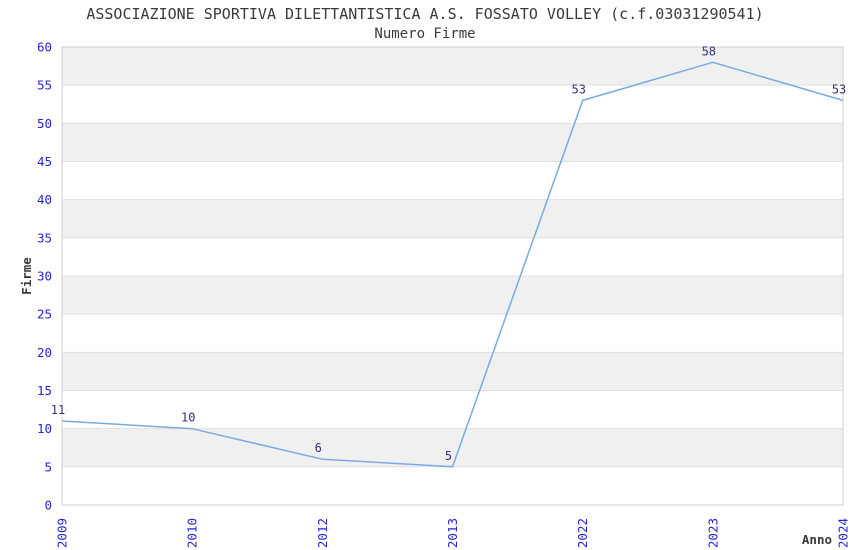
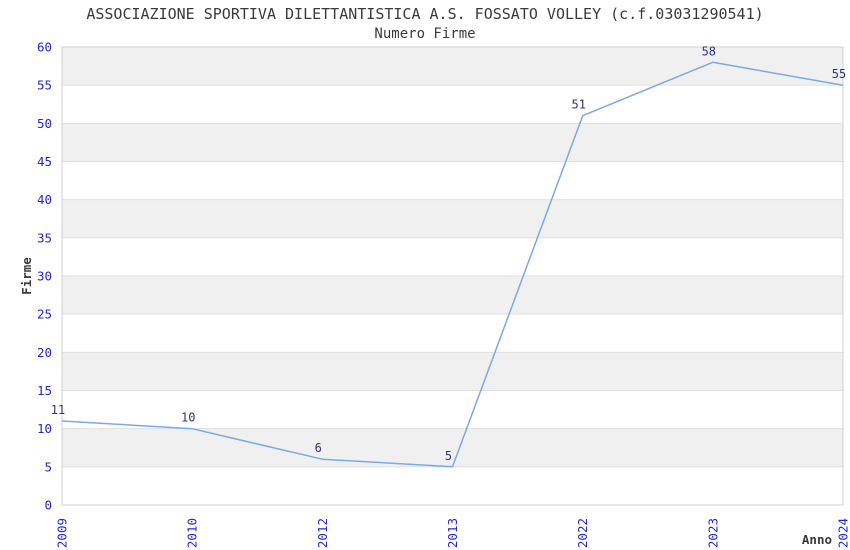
2022: 53 -> 51
2024: 53 -> 55
